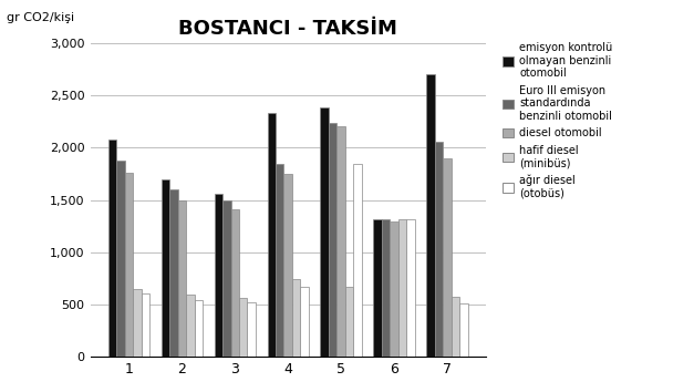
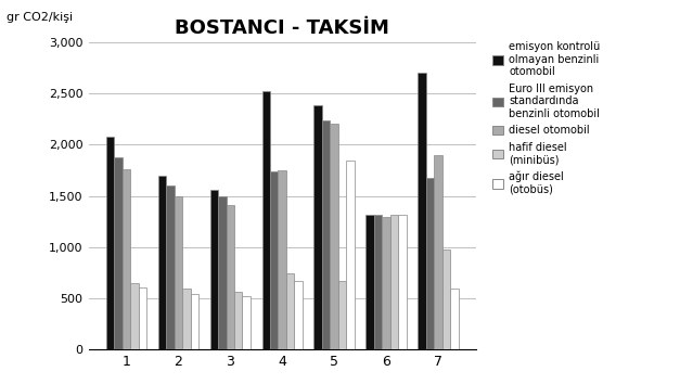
emisyon kontrolü olmayan benzinli otomobil/4: 2,330 -> 2,520
Euro III emisyon standardında benzinli otomobil/4: 1,840 -> 1,740
Euro III emisyon standardında benzinli otomobil/7: 2,060 -> 1,680
hafif diesel (minibüs)/7: 570 -> 980
ağır diesel (otobüs)/7: 510 -> 600
